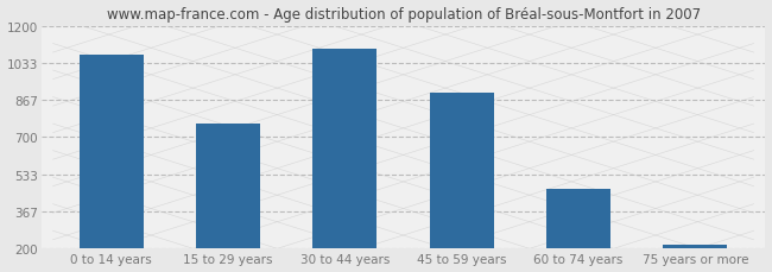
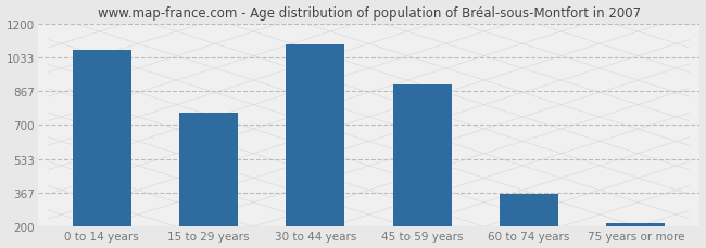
60 to 74 years: 470 -> 360
